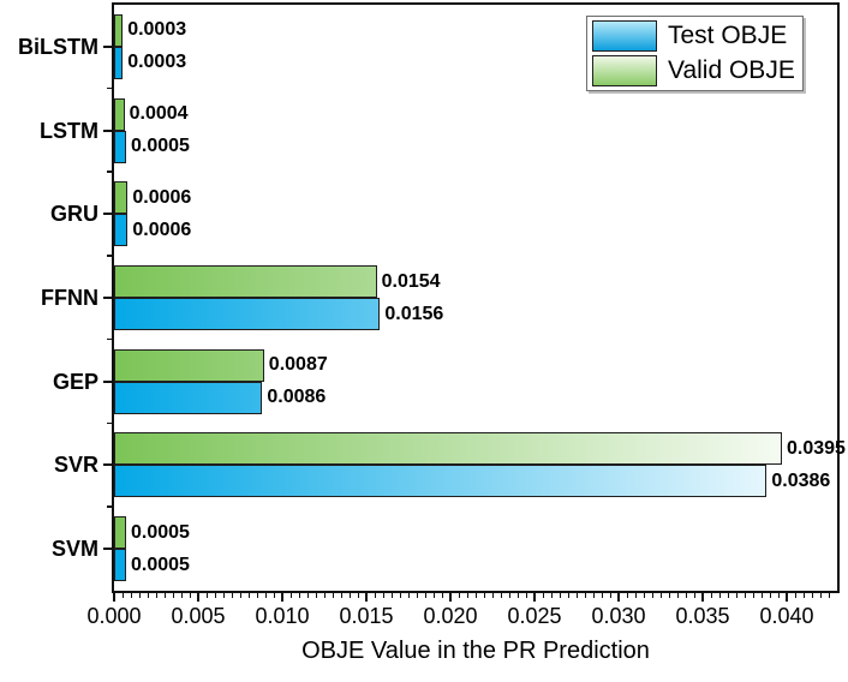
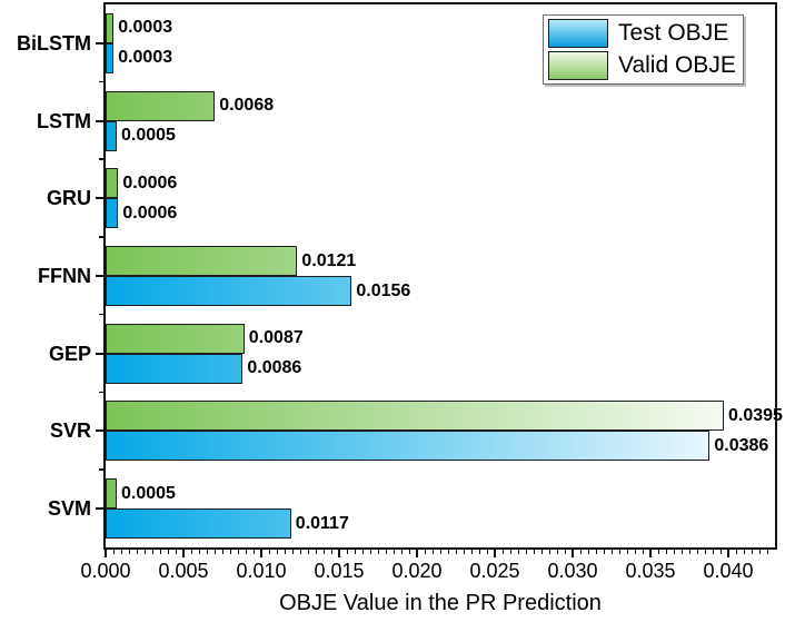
Valid OBJE/LSTM: 0.0004 -> 0.0068
Valid OBJE/FFNN: 0.0154 -> 0.0121
Test OBJE/SVM: 0.0005 -> 0.0117
